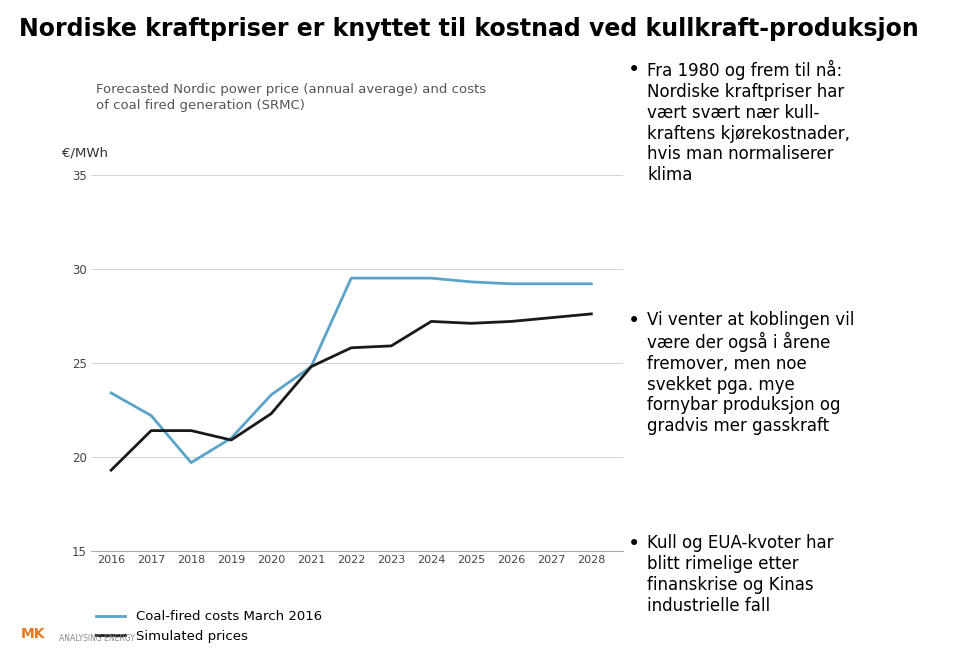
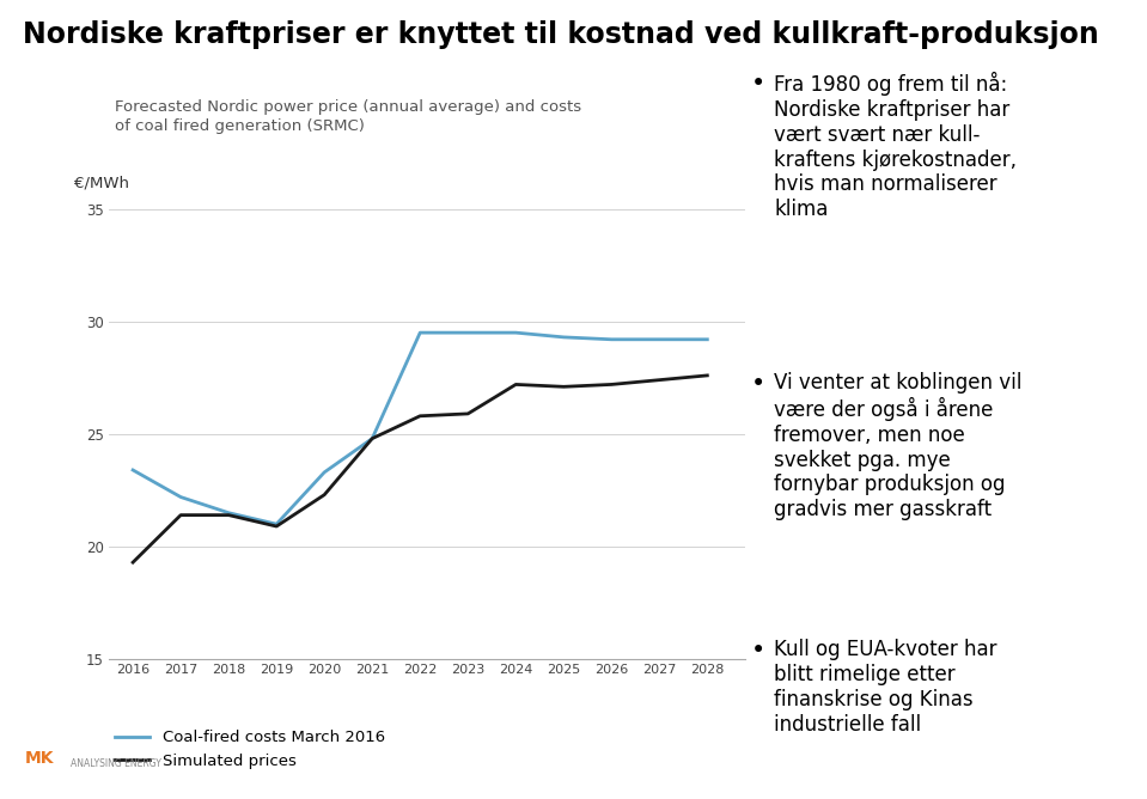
Coal-fired costs March 2016/2018: 19.7 -> 21.5
